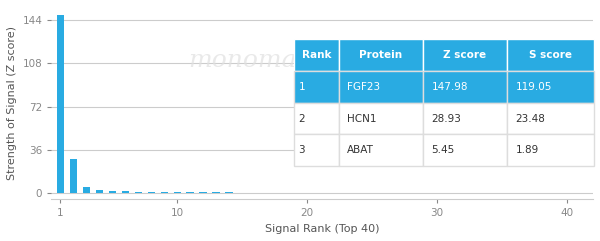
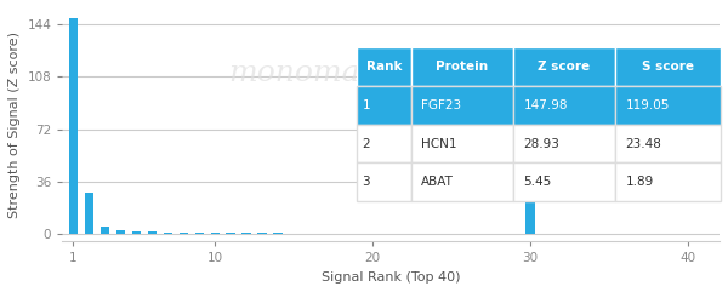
30: 0 -> 22
